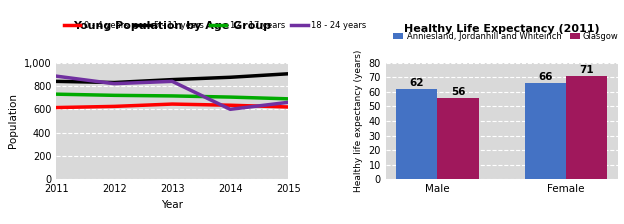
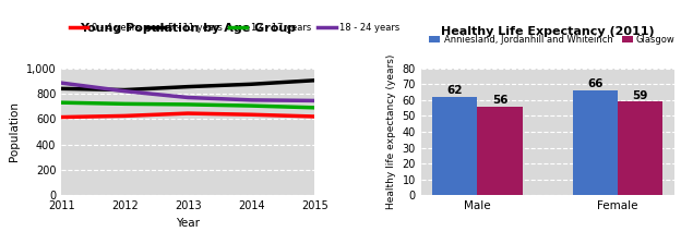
18 - 24 years/2013: 840 -> 770
18 - 24 years/2014: 600 -> 750
18 - 24 years/2015: 660 -> 740
Glasgow/Female: 71 -> 59
